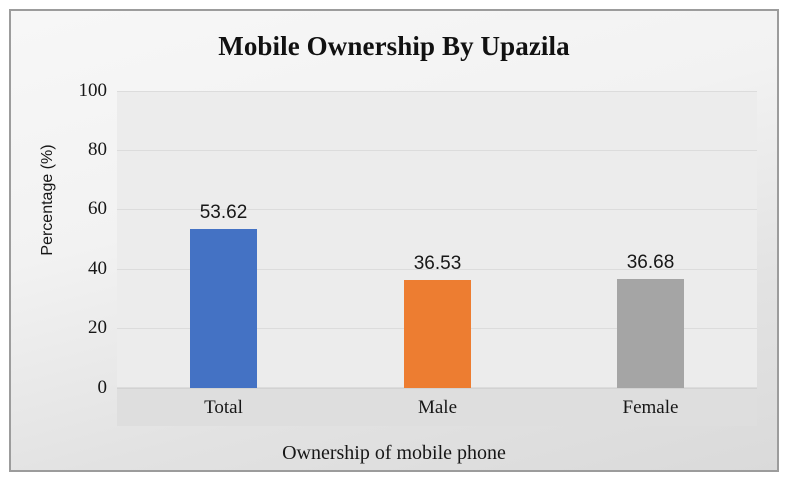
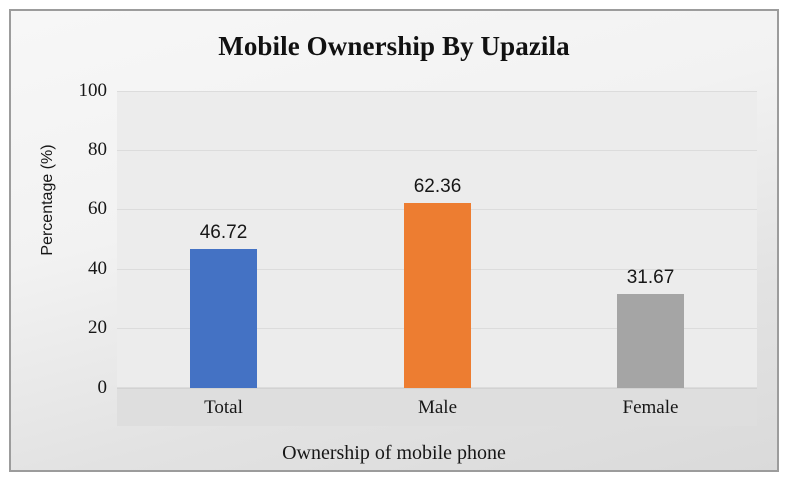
Total: 53.62 -> 46.72
Male: 36.53 -> 62.36
Female: 36.68 -> 31.67
